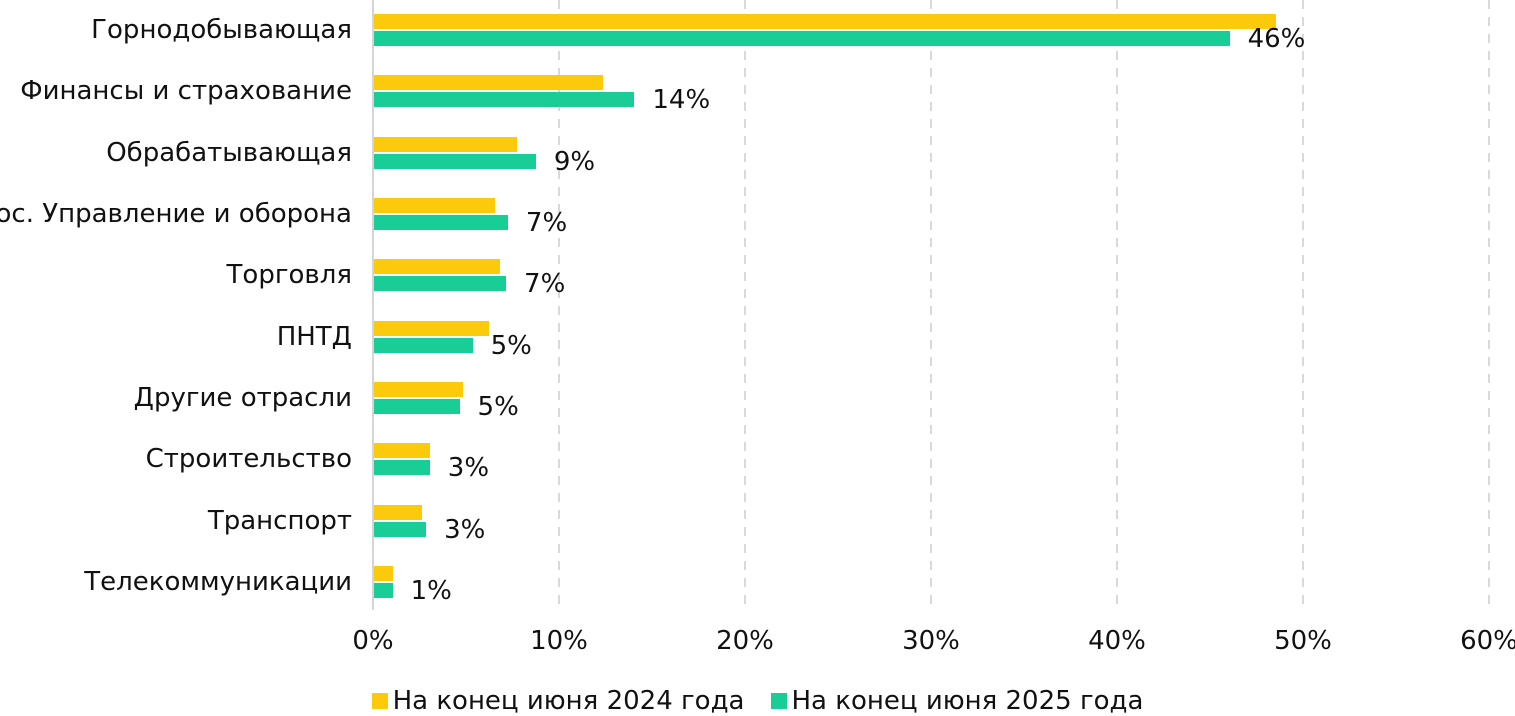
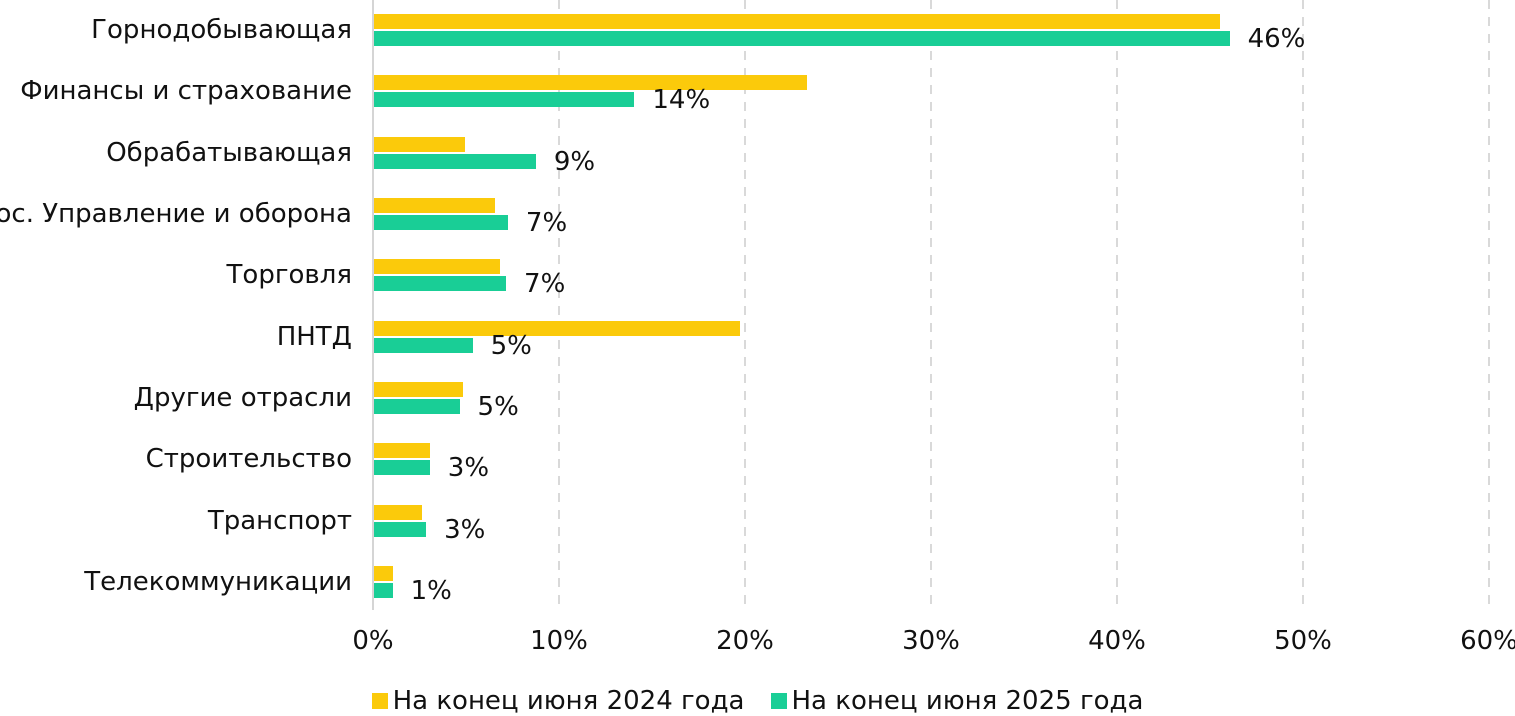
На конец июня 2024 года/Горнодобывающая: 48.5% -> 45.5%
На конец июня 2024 года/Финансы и страхование: 12.3% -> 23.3%
На конец июня 2024 года/Обрабатывающая: 7.7% -> 4.9%
На конец июня 2024 года/ПНТД: 6.2% -> 19.7%
